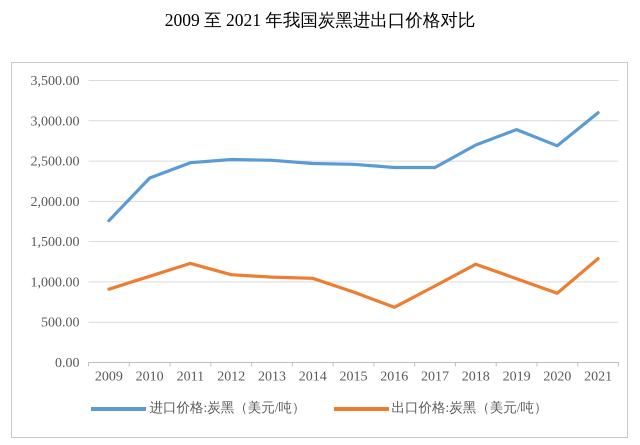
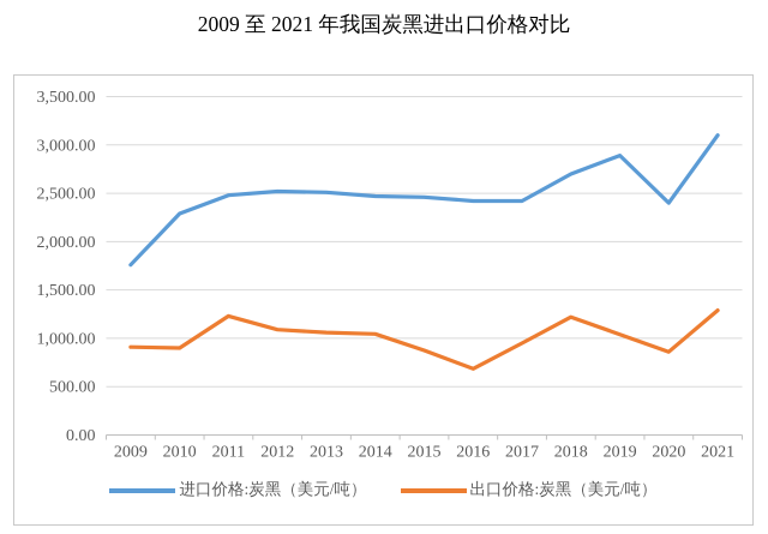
出口价格:炭黑（美元/吨）/2010: 1100 -> 900
进口价格:炭黑（美元/吨）/2020: 2700 -> 2400
